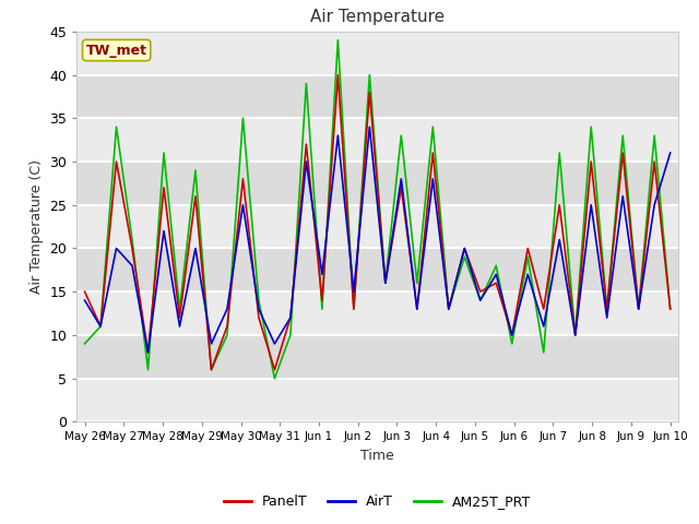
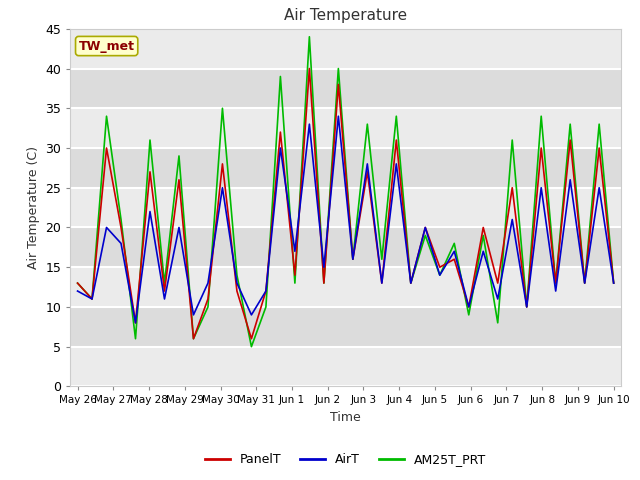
PanelT/May 26: 15 -> 13
AirT/May 26: 14 -> 12
AM25T_PRT/May 26: 9 -> 13
AirT/Jun 10: 31 -> 13
